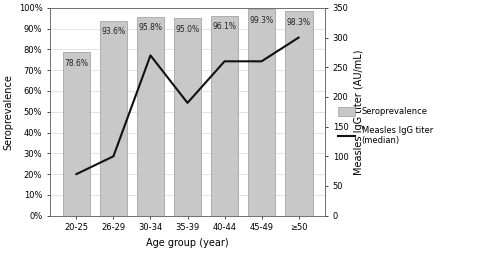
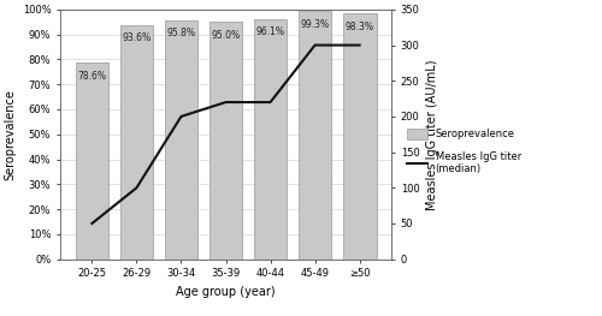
Measles IgG titer (median)/20-25: 70 -> 50
Measles IgG titer (median)/30-34: 270 -> 200
Measles IgG titer (median)/35-39: 190 -> 220
Measles IgG titer (median)/40-44: 260 -> 220
Measles IgG titer (median)/45-49: 260 -> 300
